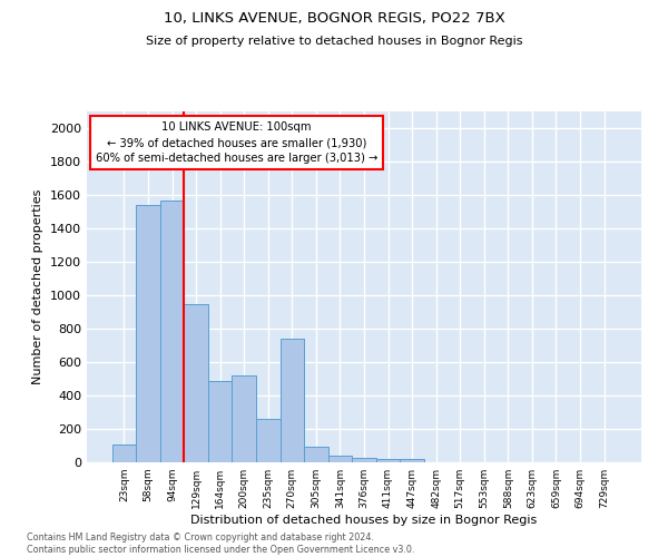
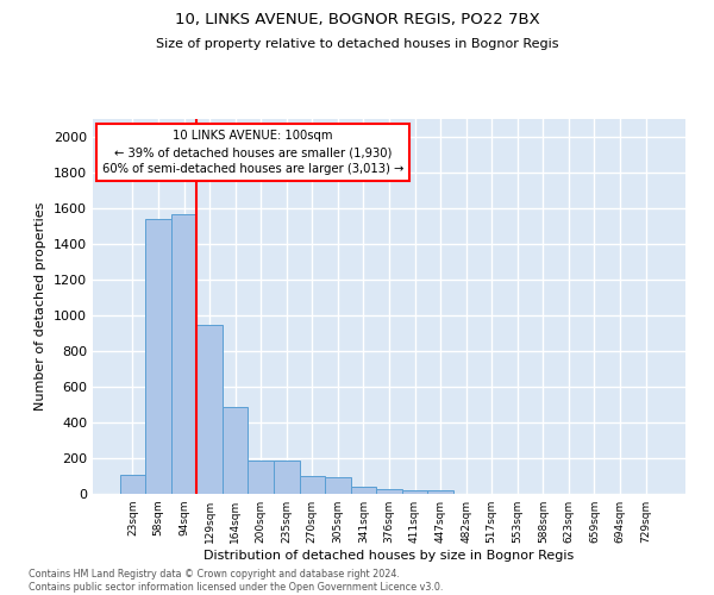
200sqm: 520 -> 180
235sqm: 260 -> 180
270sqm: 740 -> 100
